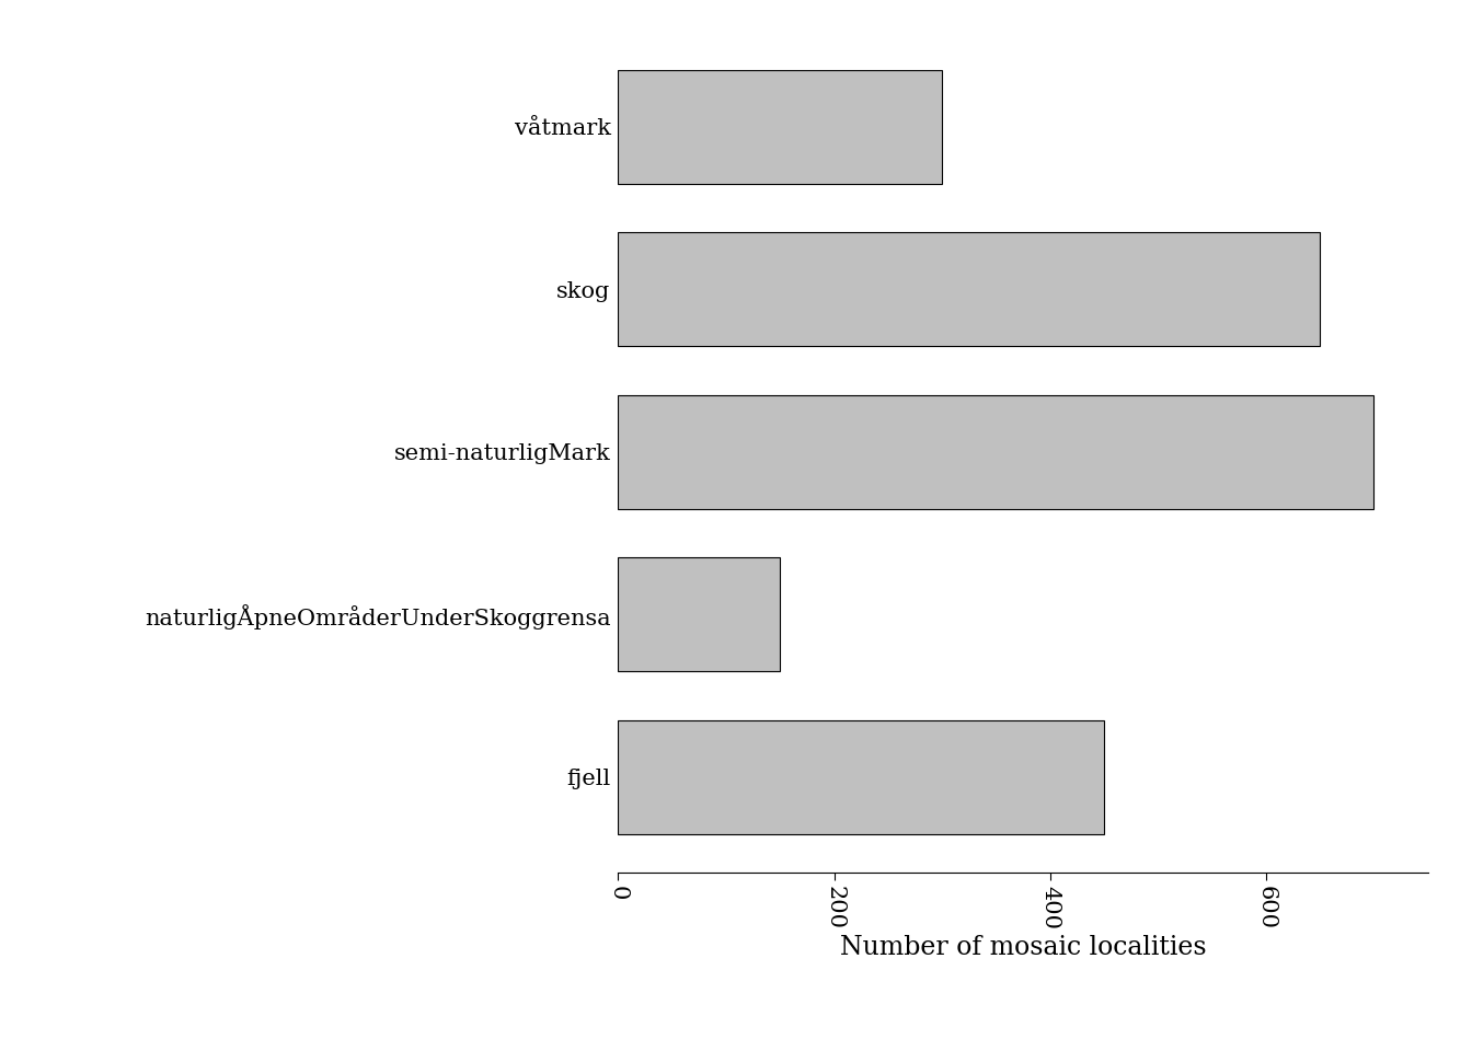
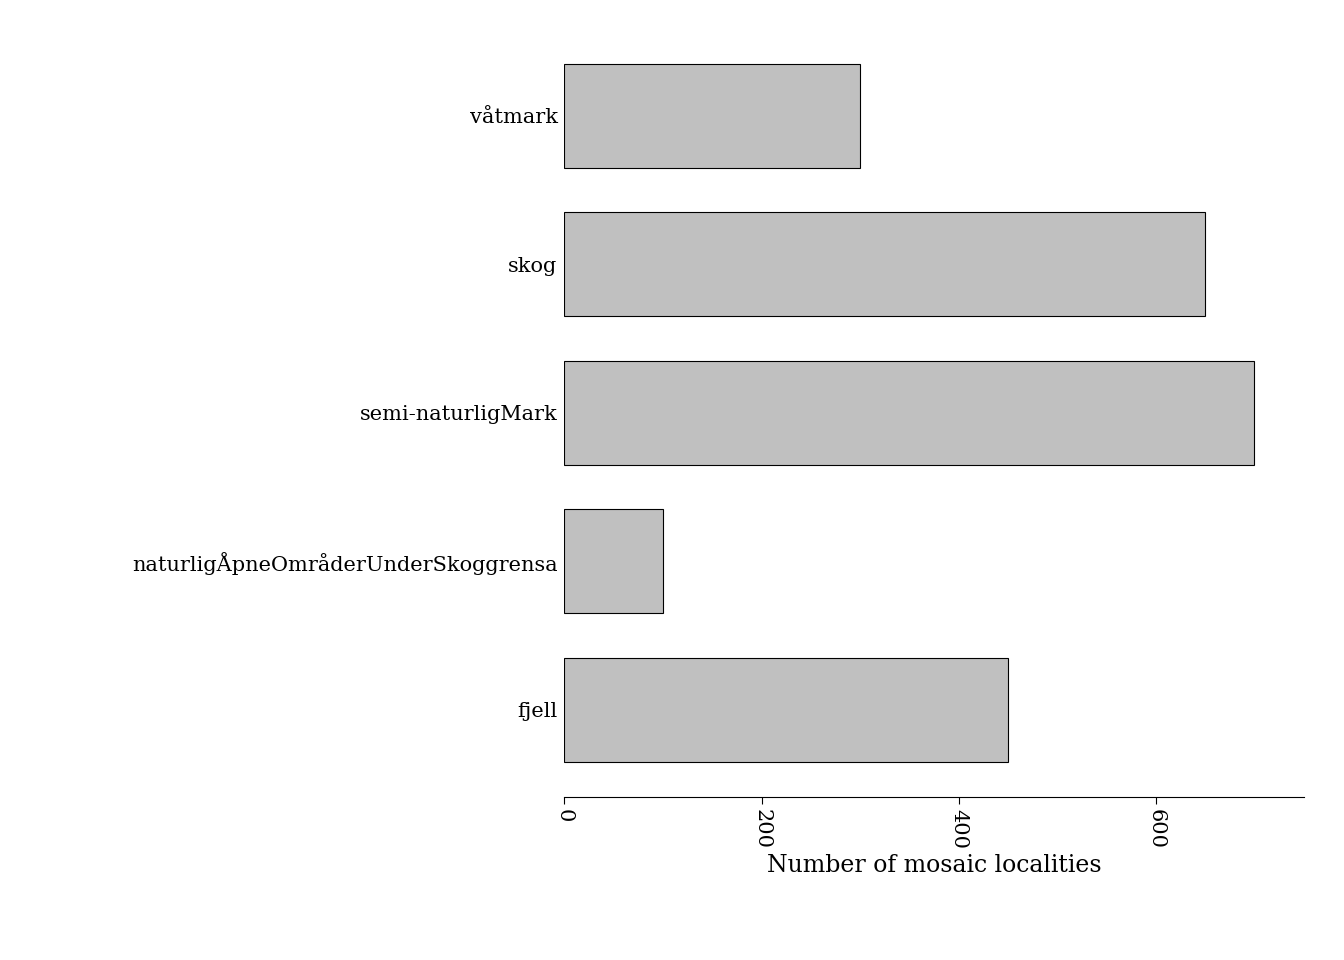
naturligÅpneOmråderUnderSkoggrensa: 150 -> 100
